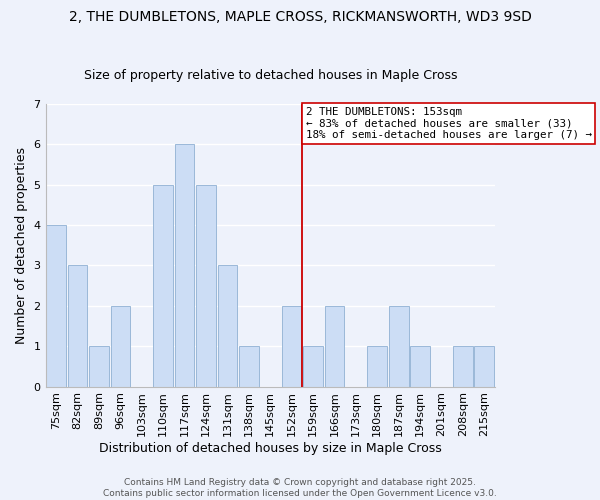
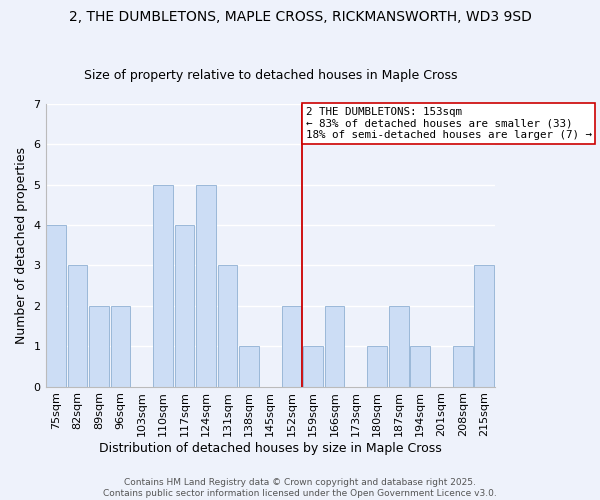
89sqm: 1 -> 2
117sqm: 6 -> 4
215sqm: 1 -> 3
